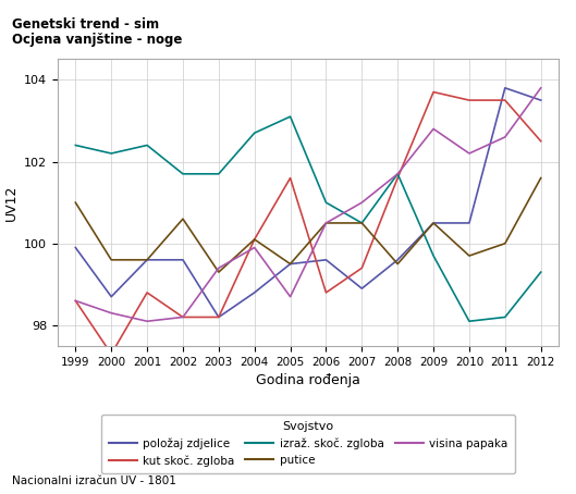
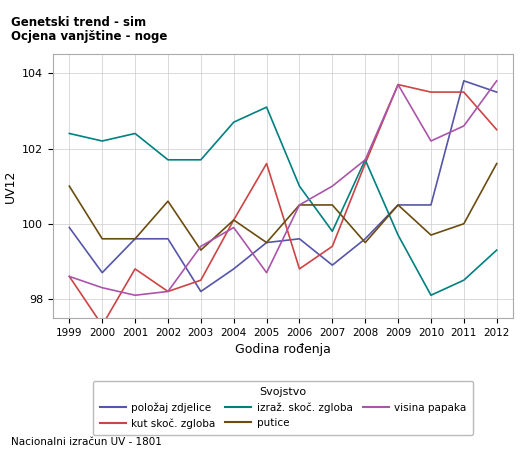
kut skoč. zgloba/2003: 98.2 -> 98.5
izraž. skoč. zgloba/2007: 100.5 -> 99.8
visina papaka/2009: 102.8 -> 103.7
izraž. skoč. zgloba/2011: 98.2 -> 98.5
